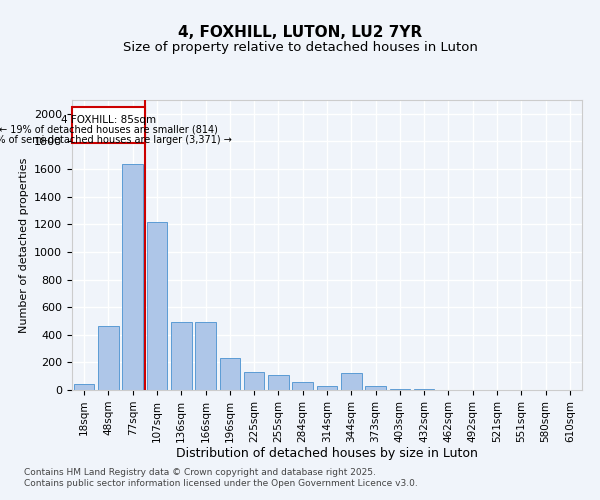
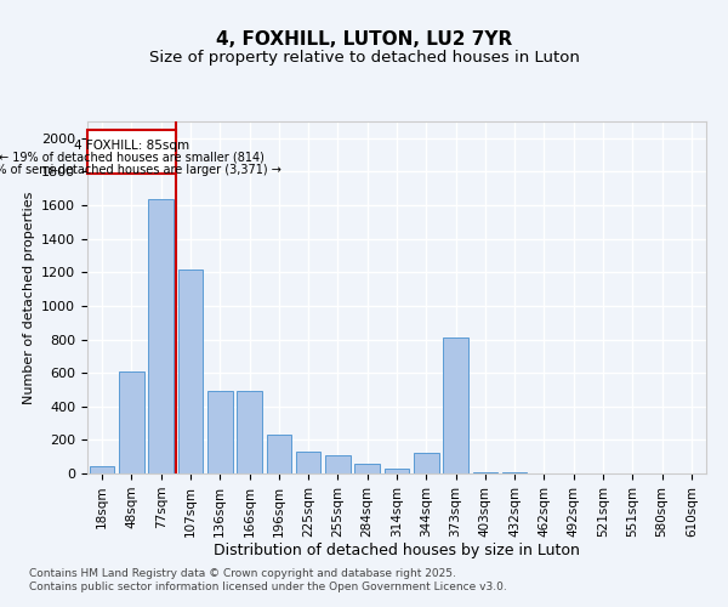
48sqm: 460 -> 610
373sqm: 30 -> 810
